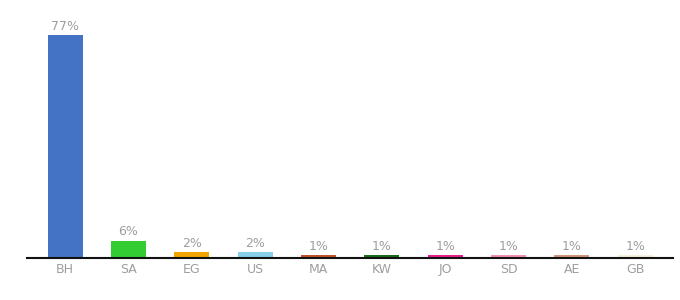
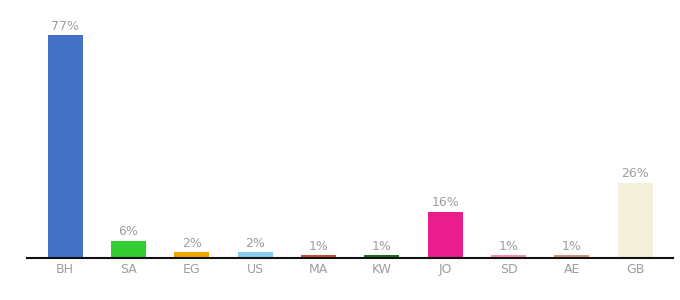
JO: 1% -> 16%
GB: 1% -> 26%
